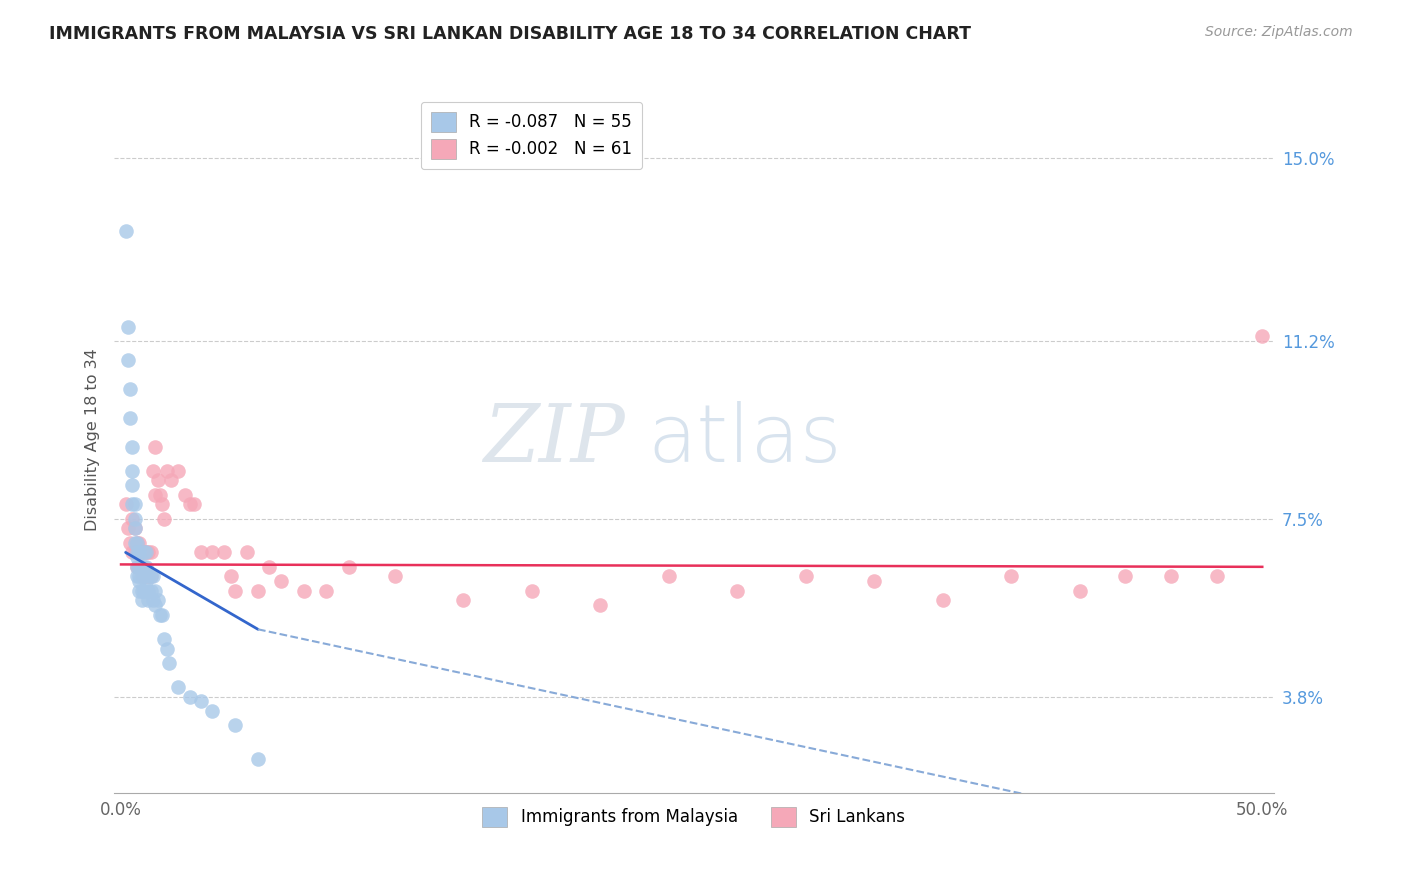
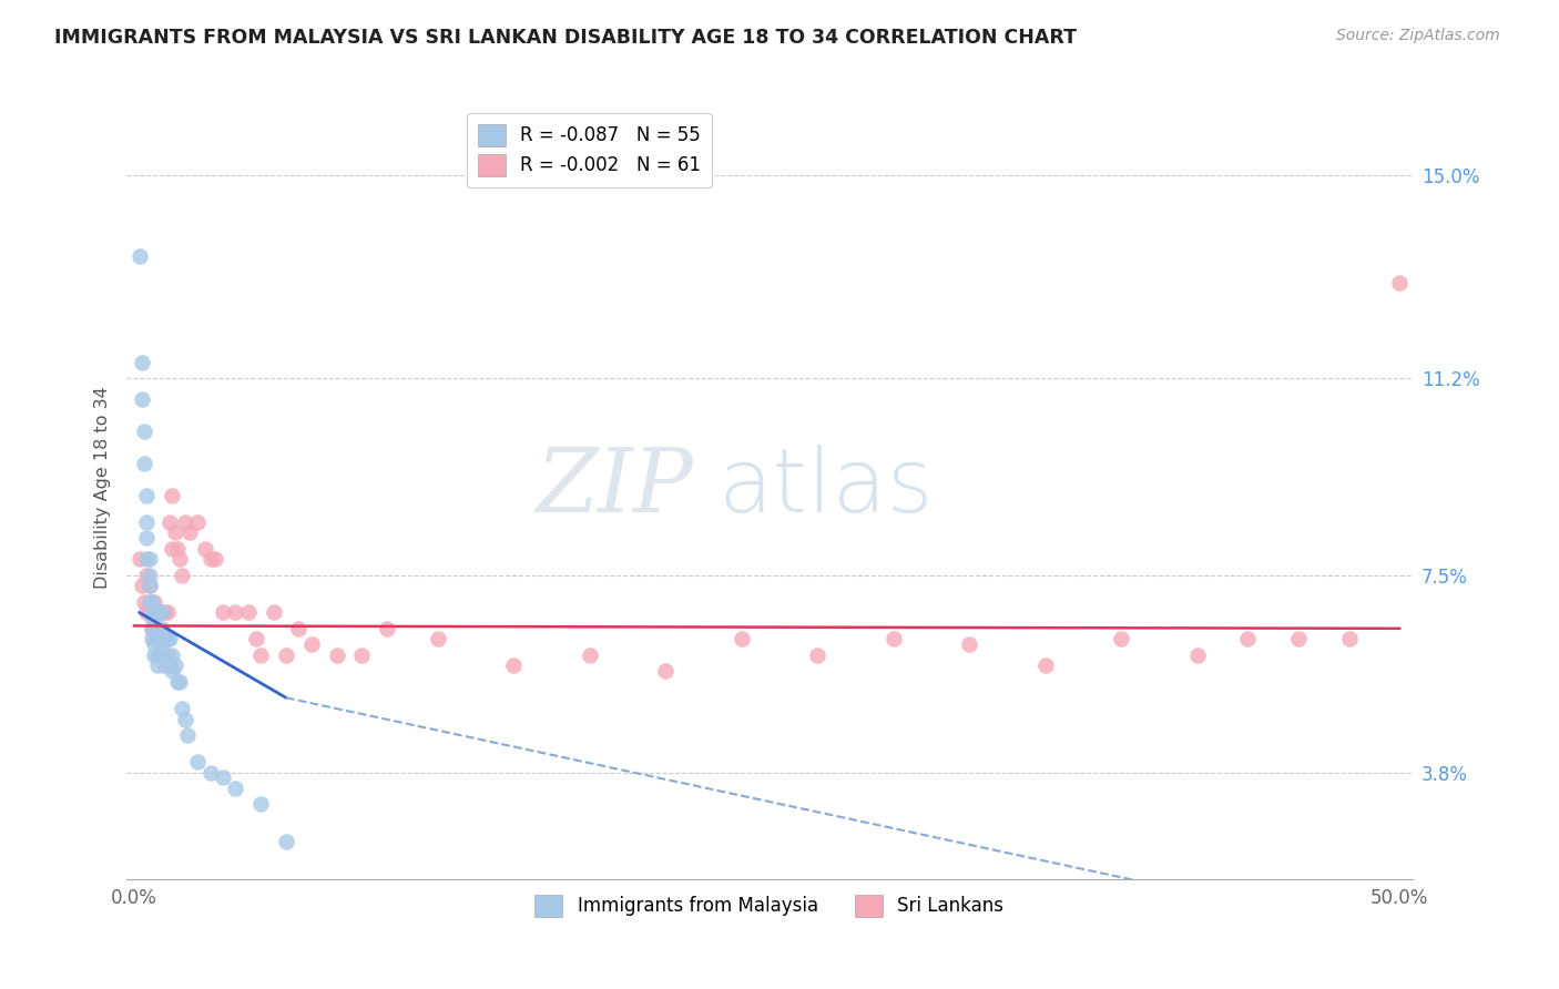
Sri Lankans/50.0%: 11.3% -> 13.0%
